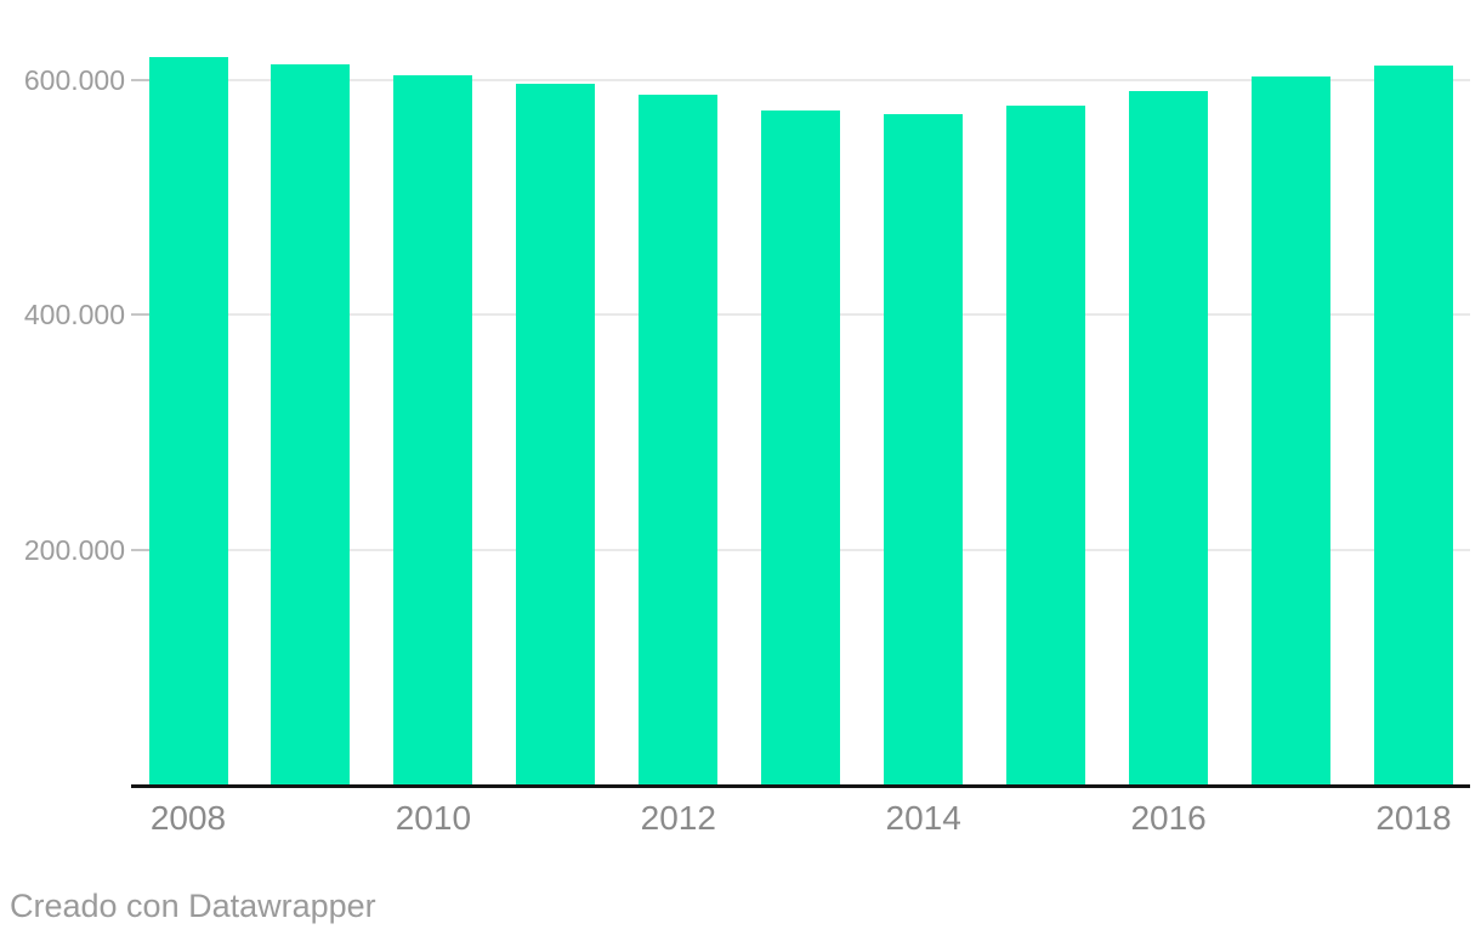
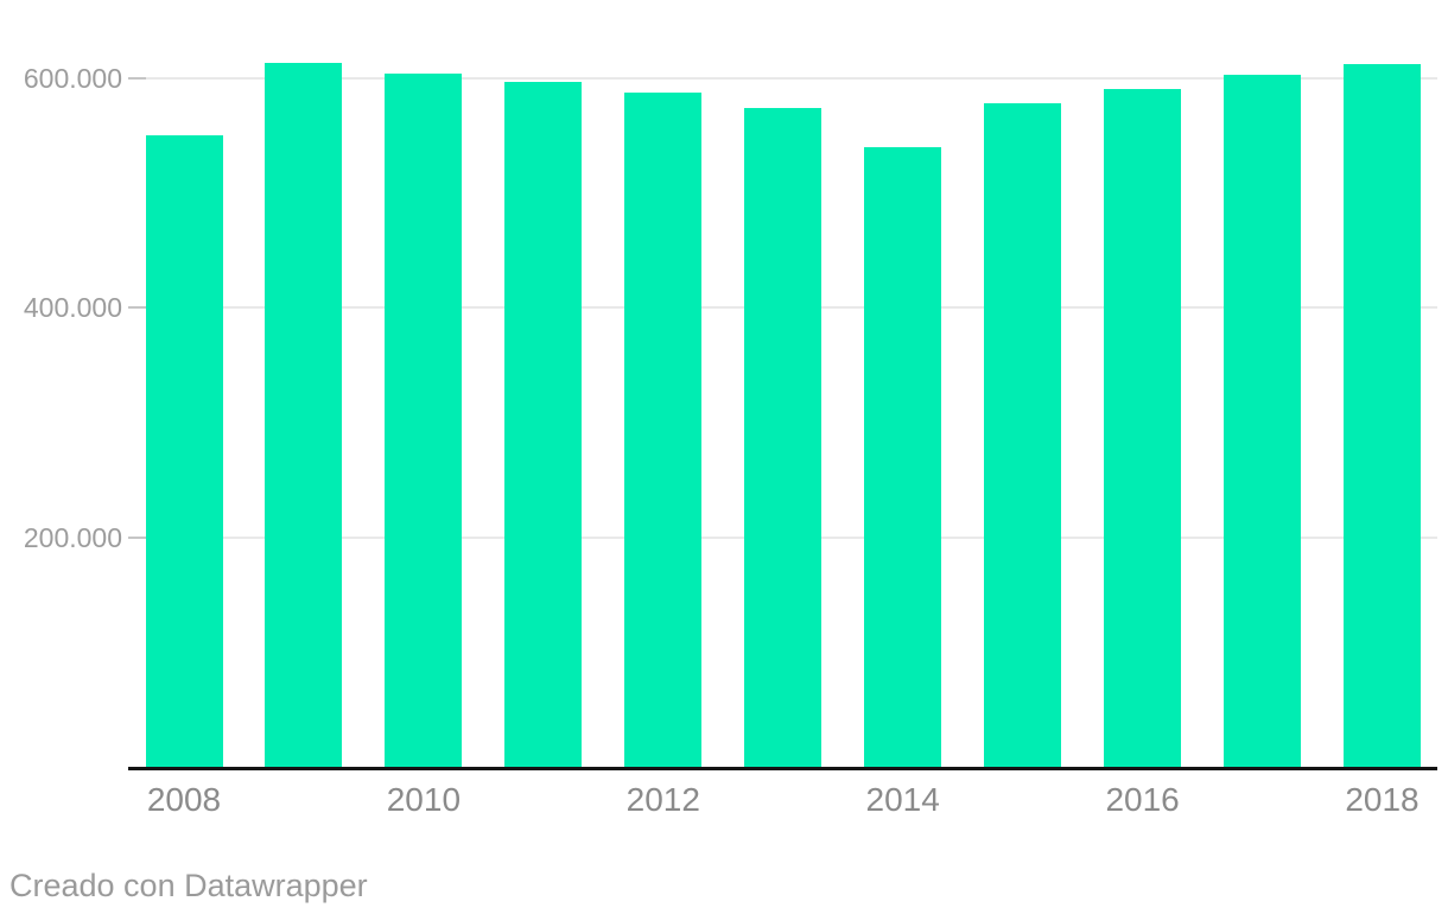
2008: 620000 -> 550000
2014: 570000 -> 540000
